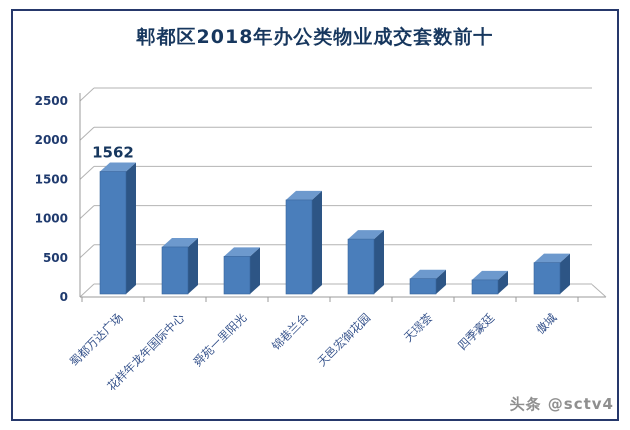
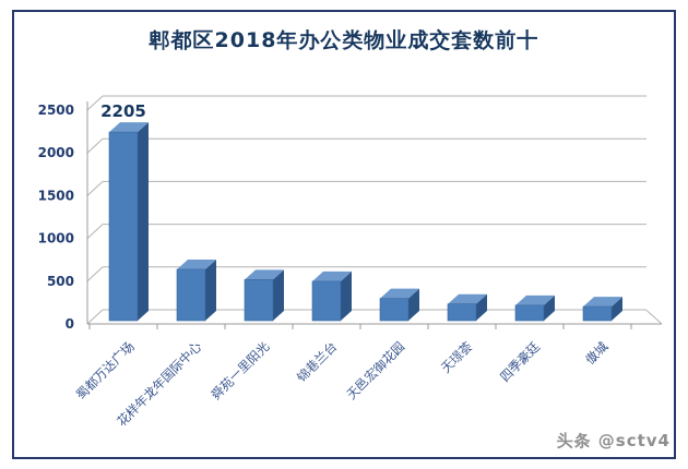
蜀都万达广场: 1562 -> 2205
锦巷兰台: 1200 -> 500
天邑宏御花园: 700 -> 300
傲城: 400 -> 200
